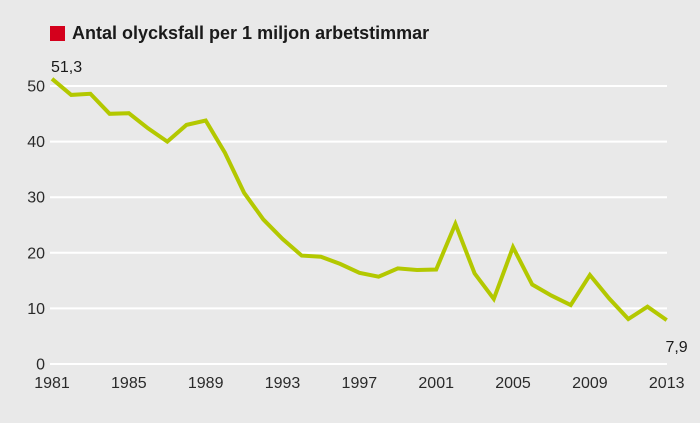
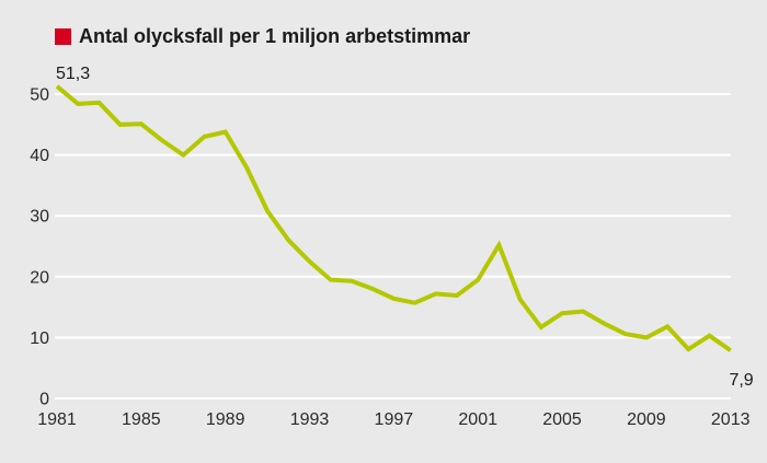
2001: 17 -> 20
2005: 21 -> 14
2009: 16 -> 10
